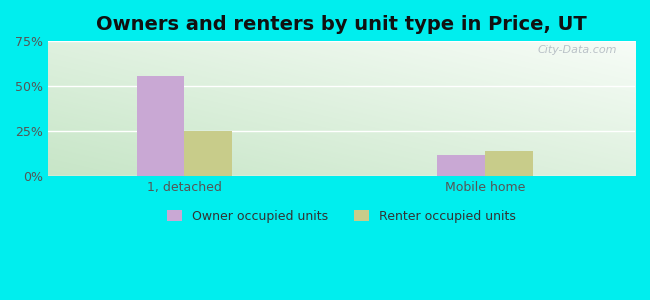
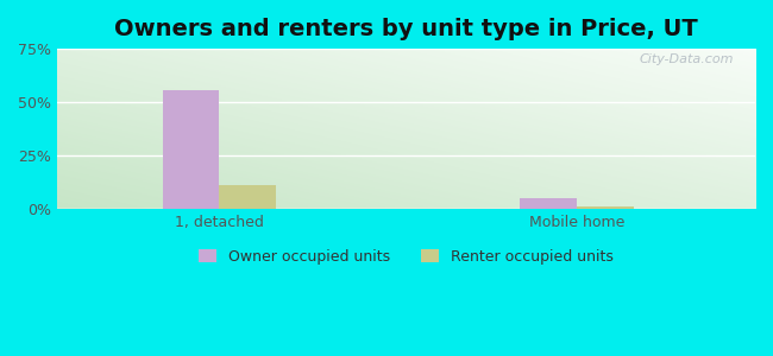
Renter occupied units/1, detached: 25% -> 12%
Owner occupied units/Mobile home: 12% -> 5%
Renter occupied units/Mobile home: 14% -> 1%
